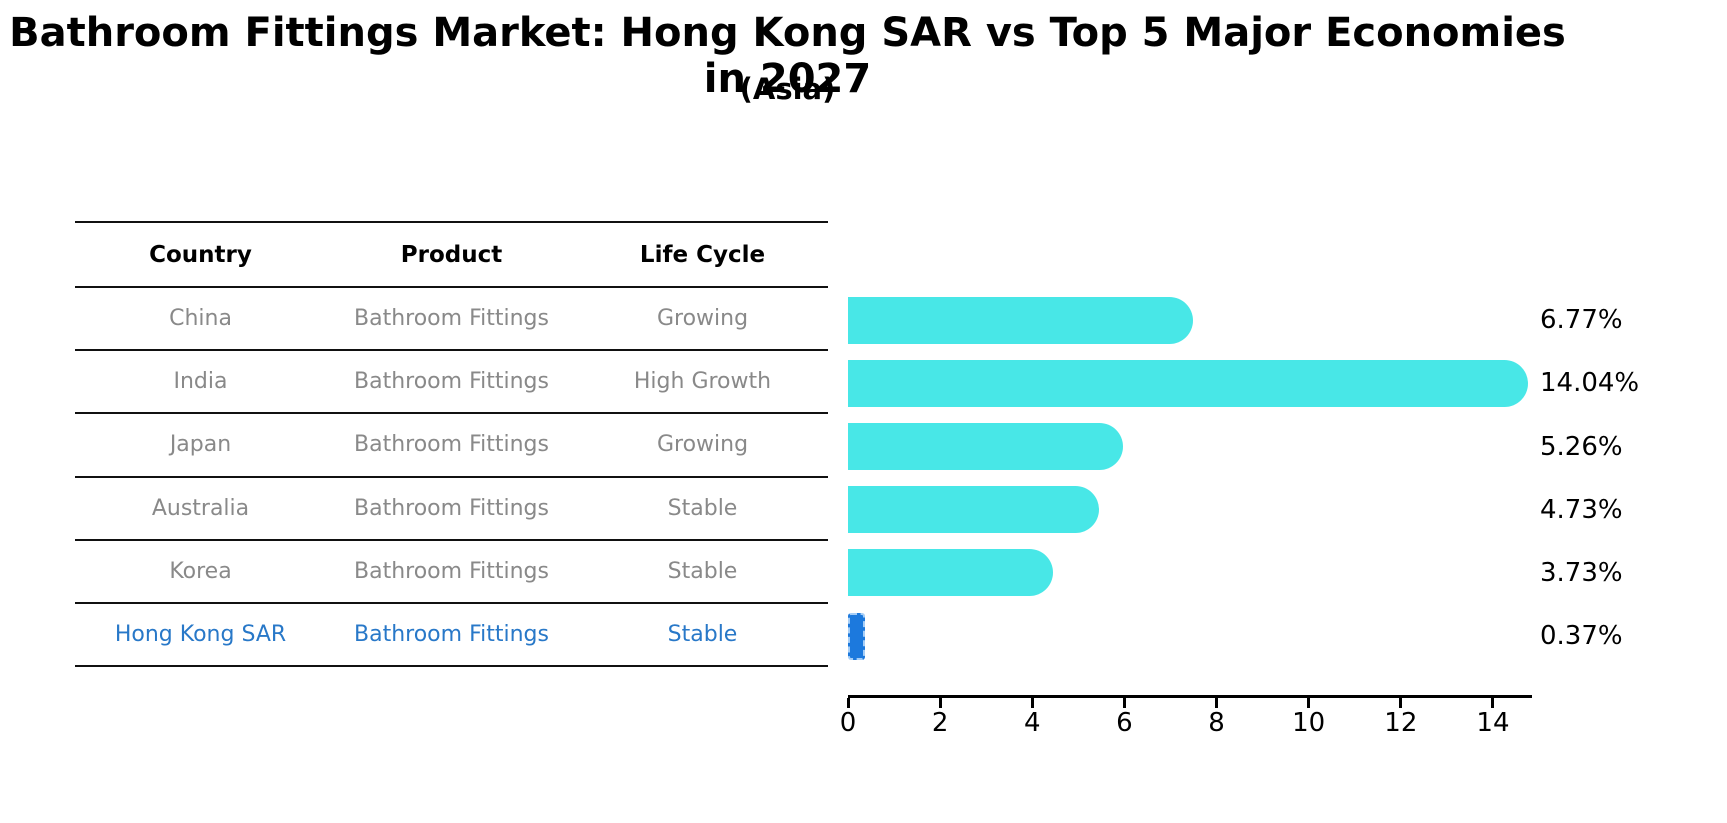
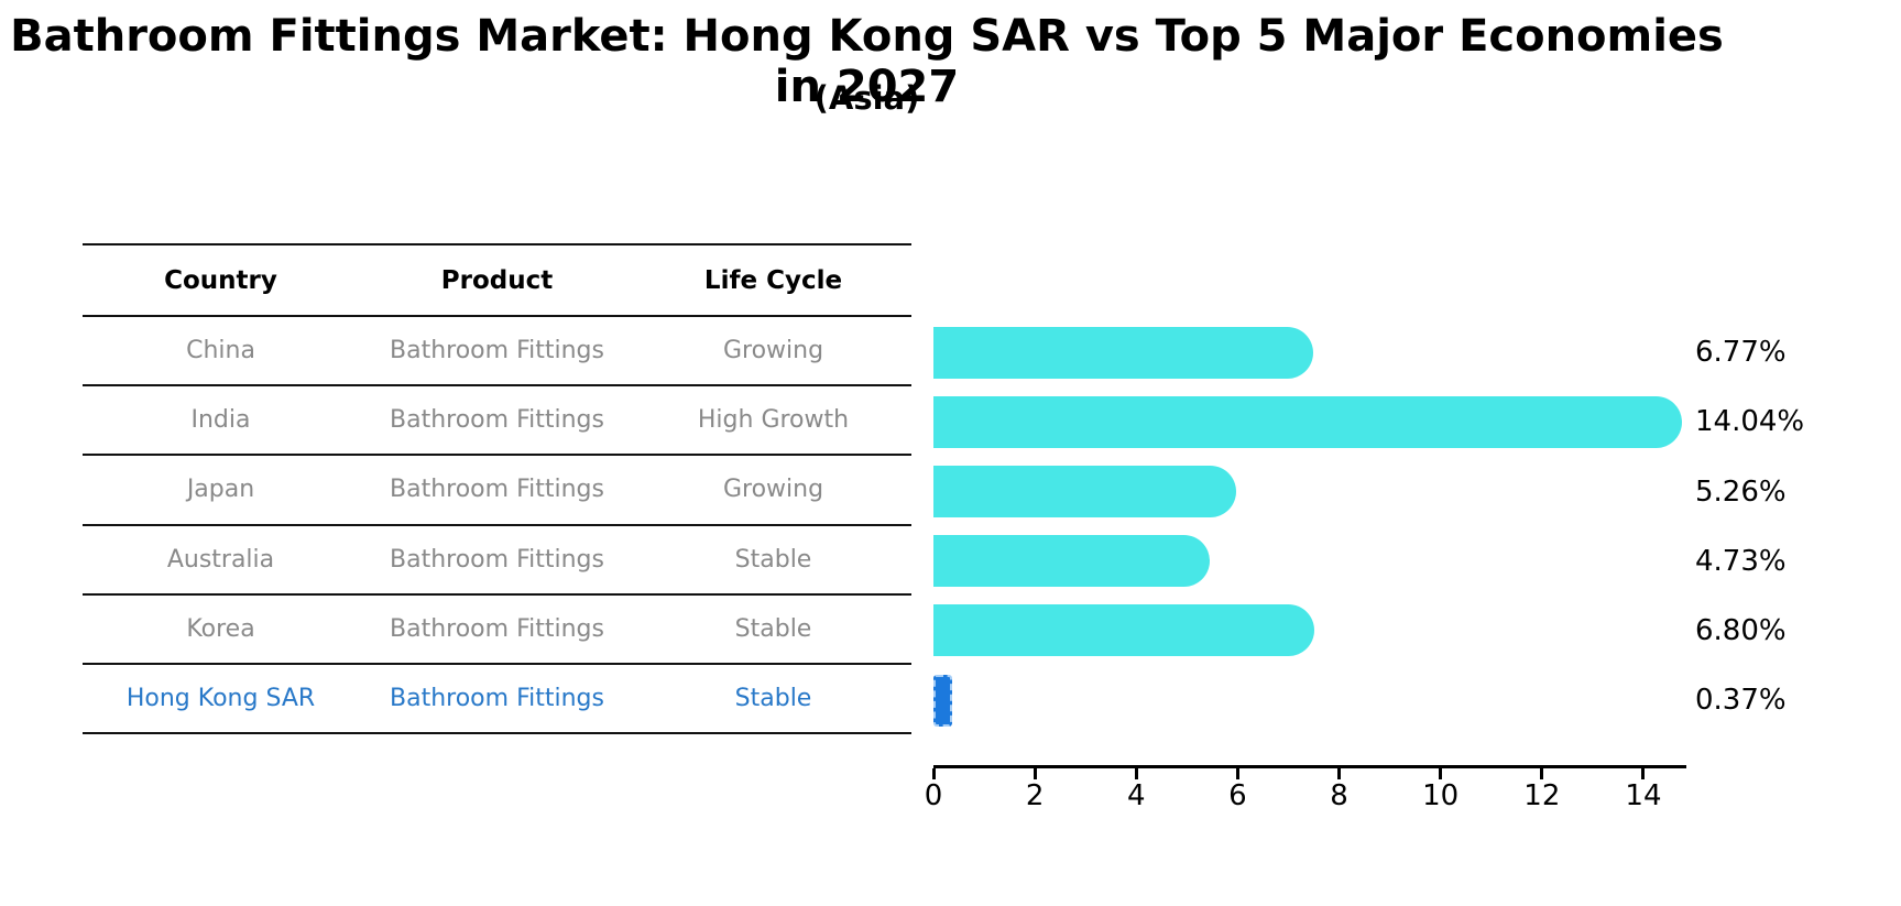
Korea: 3.73% -> 6.80%
